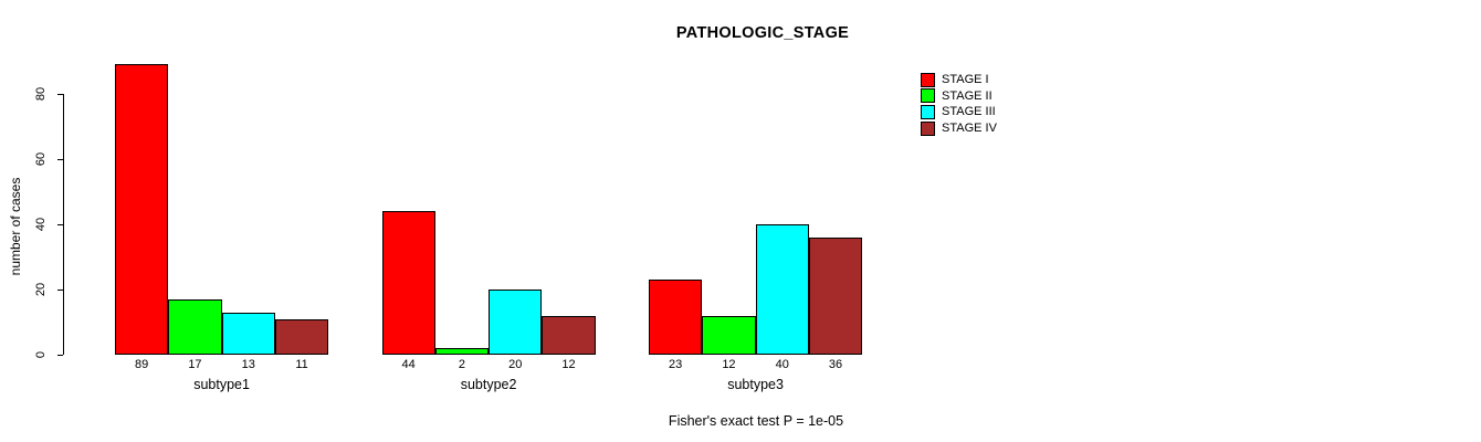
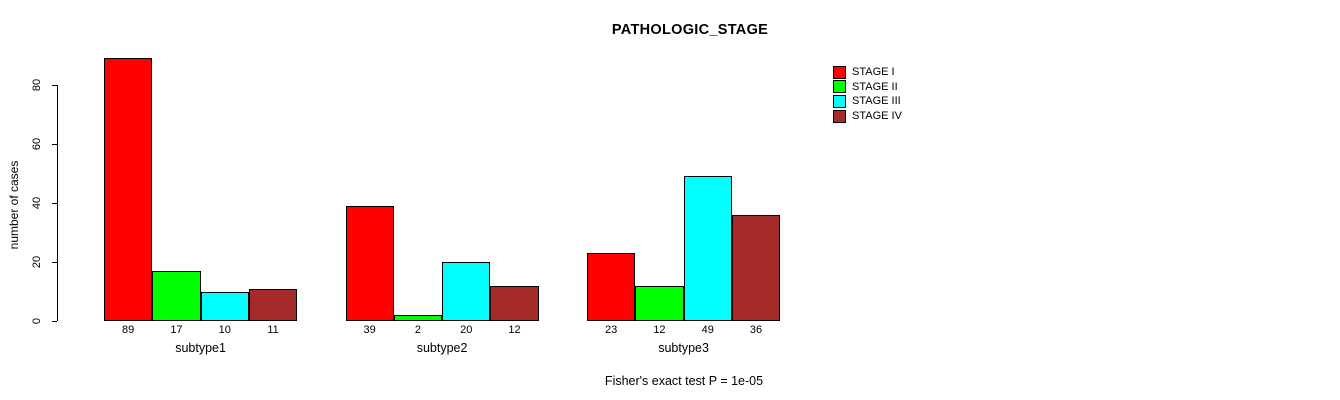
STAGE III/subtype1: 13 -> 10
STAGE I/subtype2: 44 -> 39
STAGE III/subtype3: 40 -> 49
